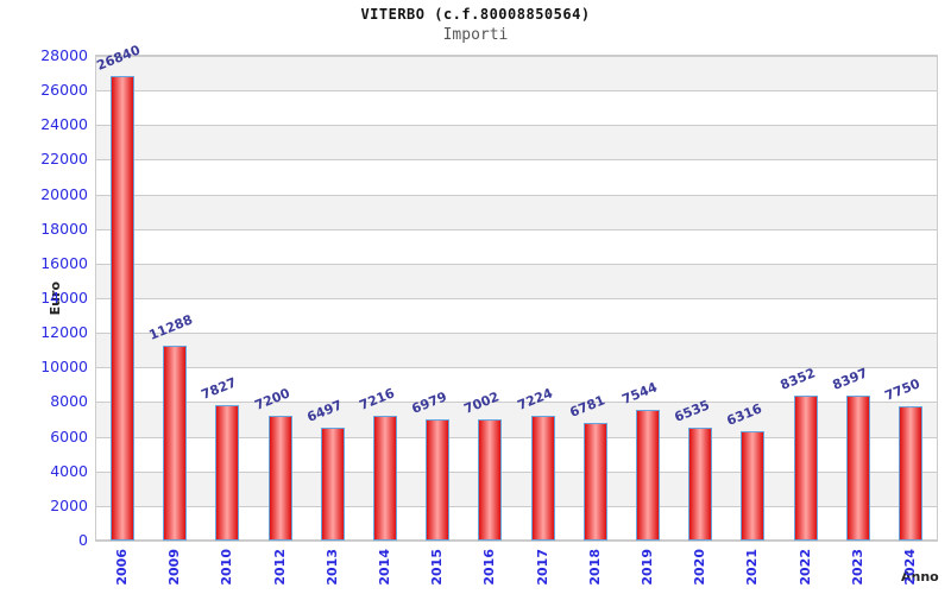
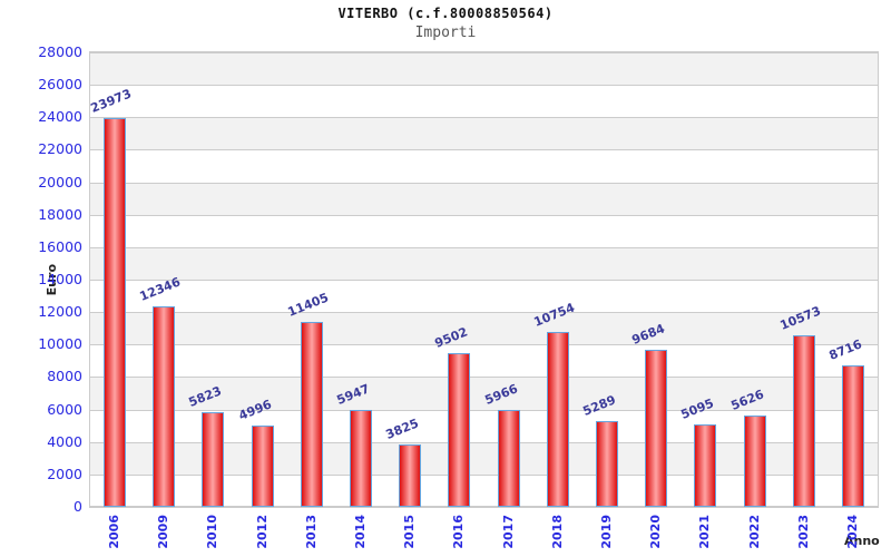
2006: 26840 -> 23973
2009: 11288 -> 12346
2010: 7827 -> 5823
2012: 7200 -> 4996
2013: 6497 -> 11405
2014: 7216 -> 5947
2015: 6979 -> 3825
2016: 7002 -> 9502
2017: 7224 -> 5966
2018: 6781 -> 10754
2019: 7544 -> 5289
2020: 6535 -> 9684
2021: 6316 -> 5095
2022: 8352 -> 5626
2023: 8397 -> 10573
2024: 7750 -> 8716
